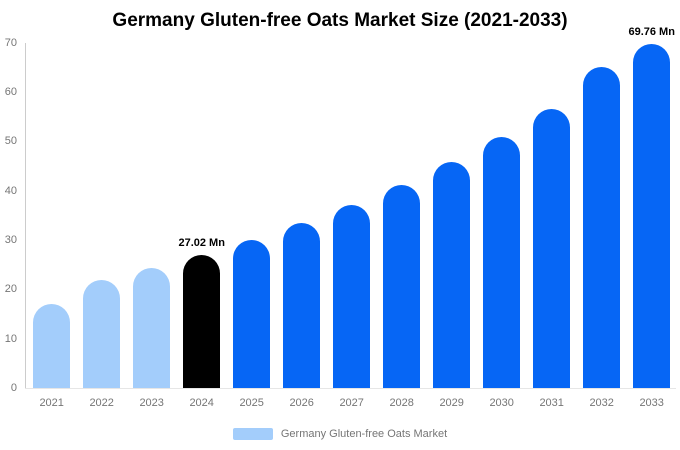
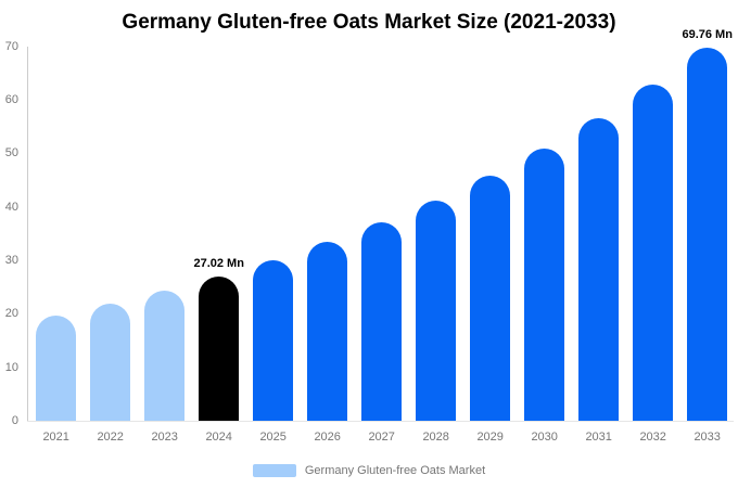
2021: 17 -> 20
2032: 65 -> 63
